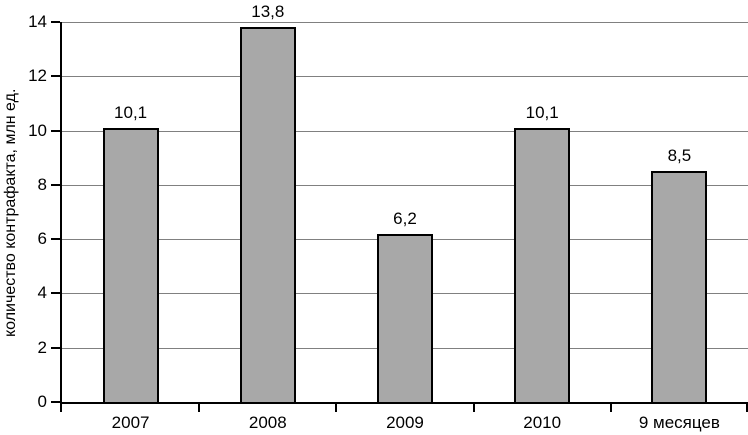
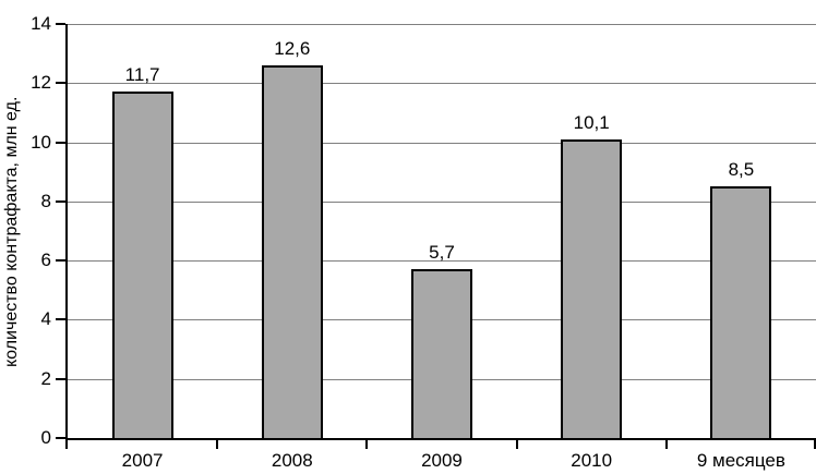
2007: 10,1 -> 11,7
2008: 13,8 -> 12,6
2009: 6,2 -> 5,7
